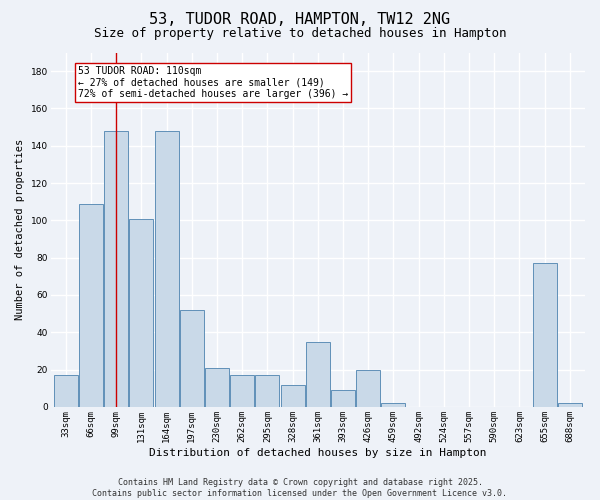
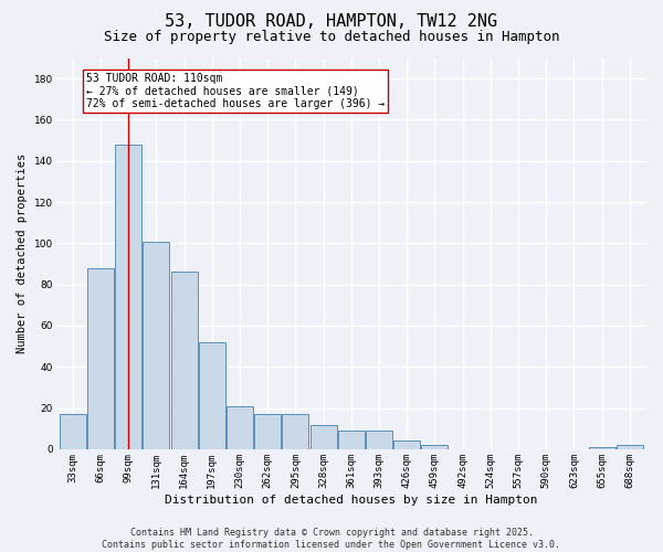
66sqm: 109 -> 88
164sqm: 148 -> 86
361sqm: 35 -> 9
426sqm: 20 -> 4
655sqm: 77 -> 1
